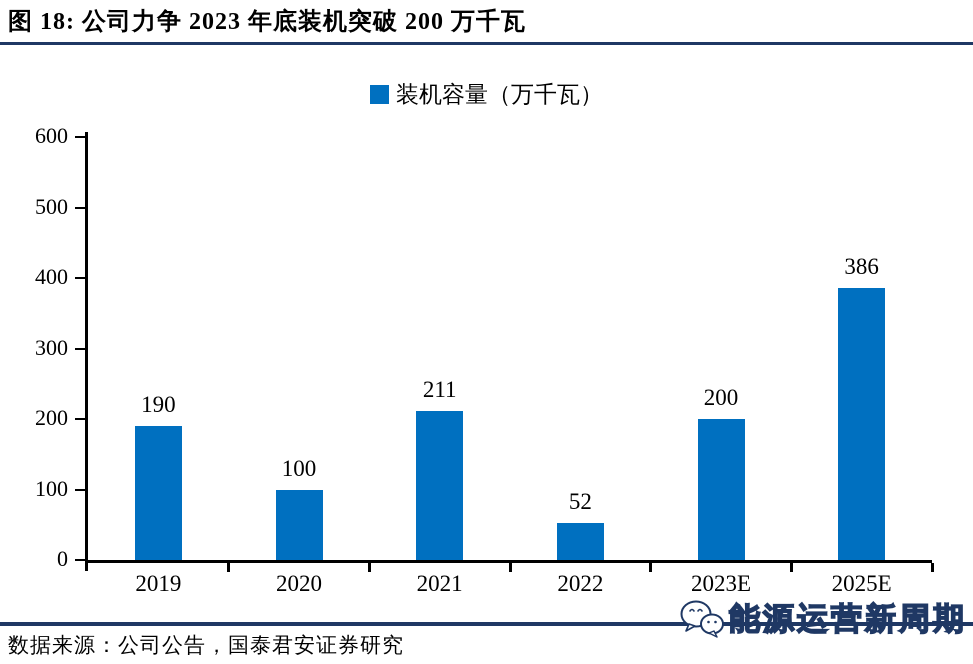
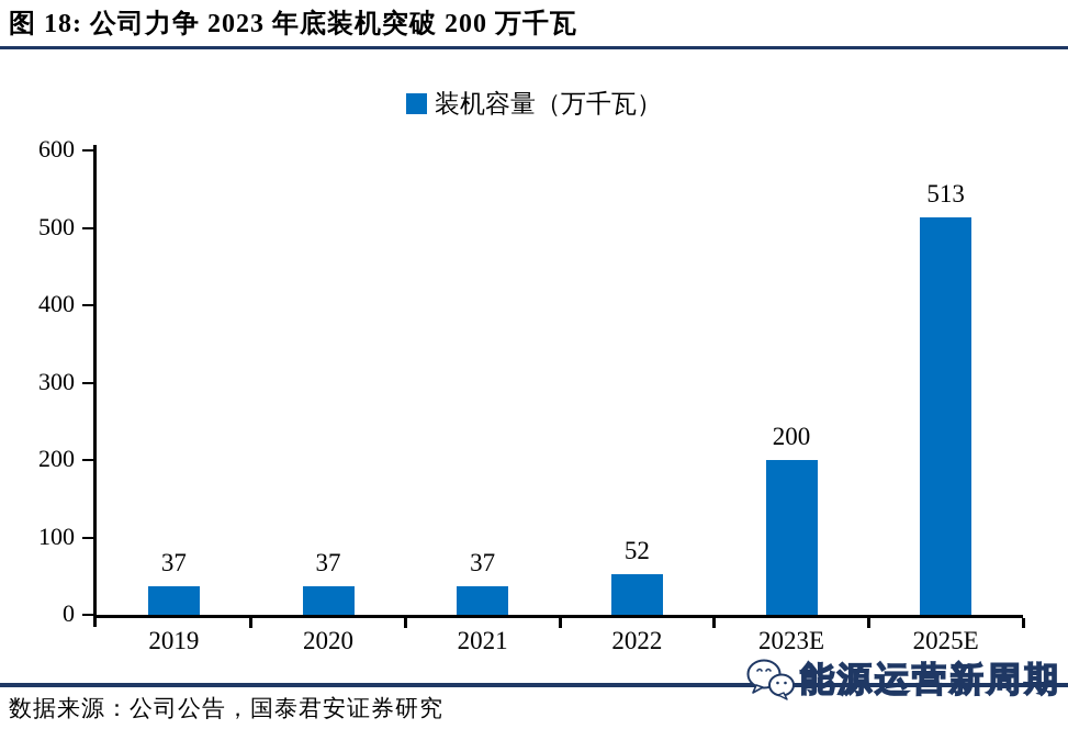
2019: 190 -> 37
2020: 100 -> 37
2021: 211 -> 37
2025E: 386 -> 513
